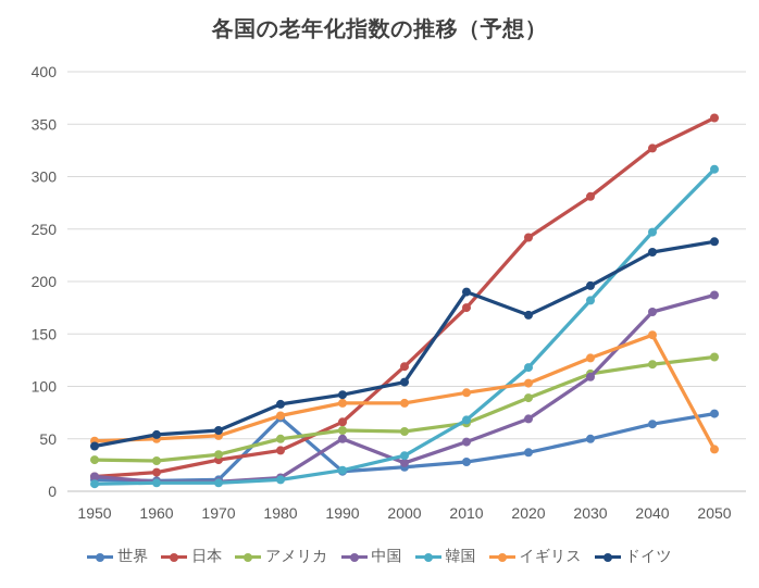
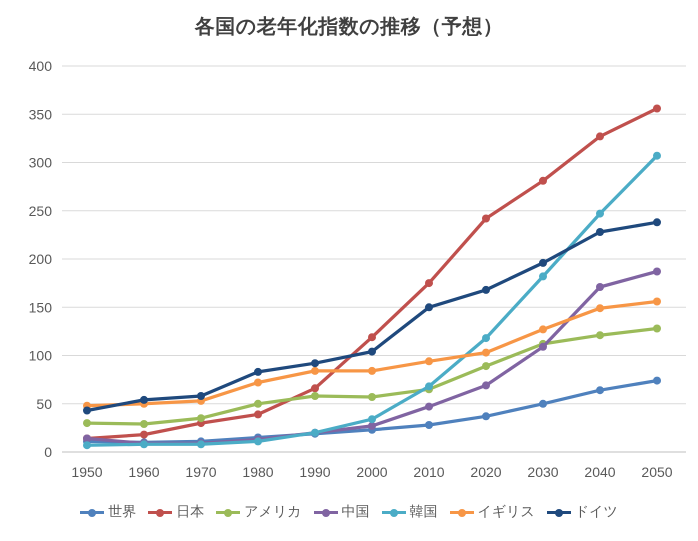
世界/1980: 70 -> 20
中国/1990: 50 -> 20
ドイツ/2010: 190 -> 150
イギリス/2050: 40 -> 160
